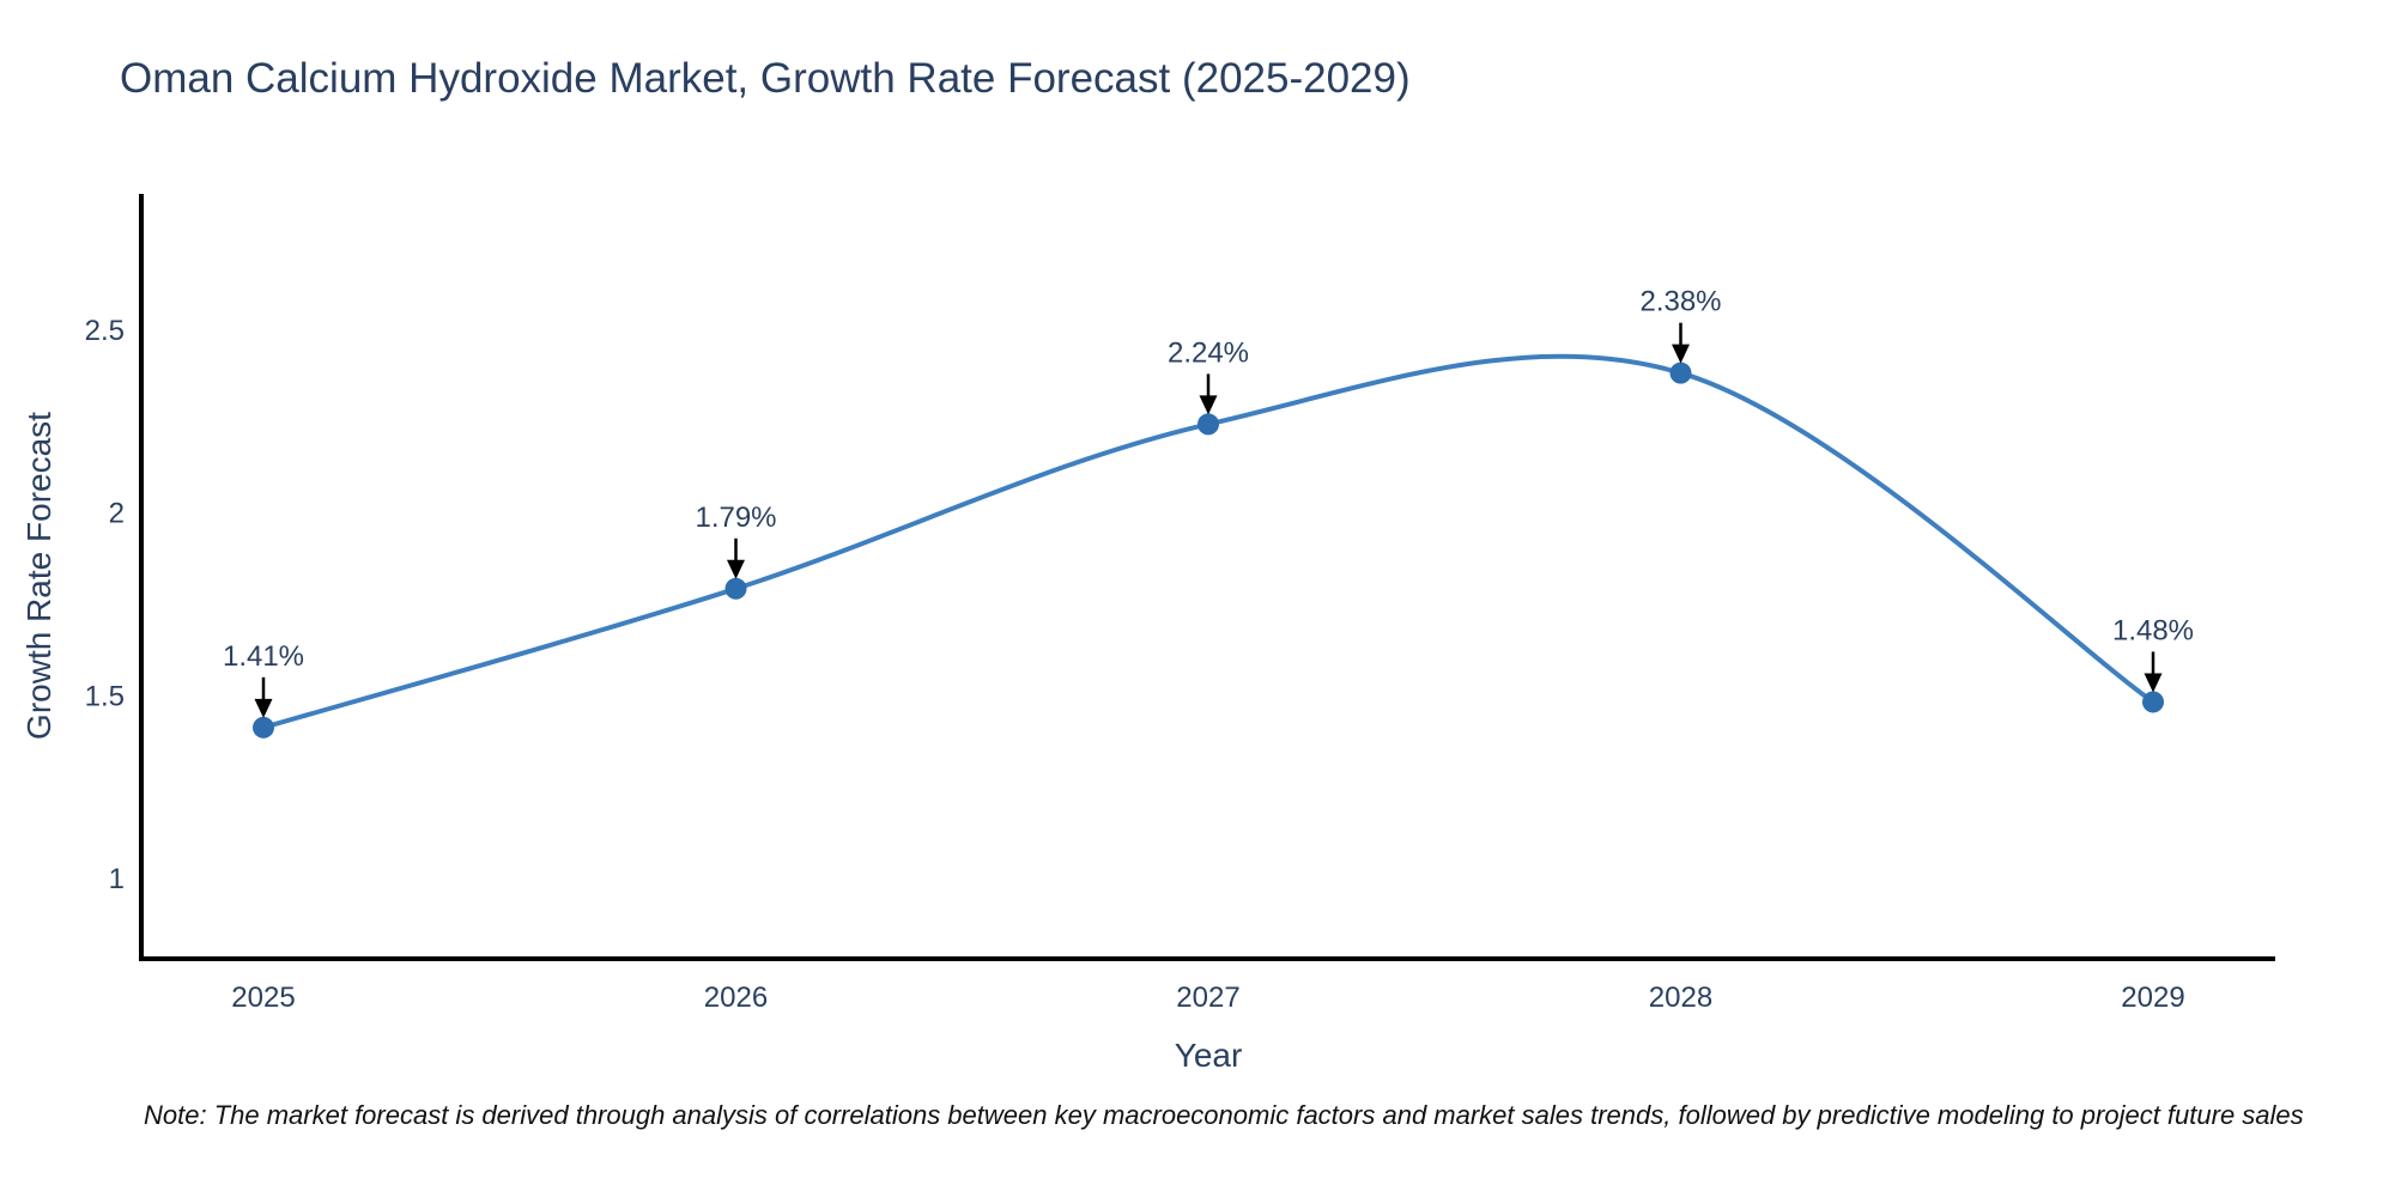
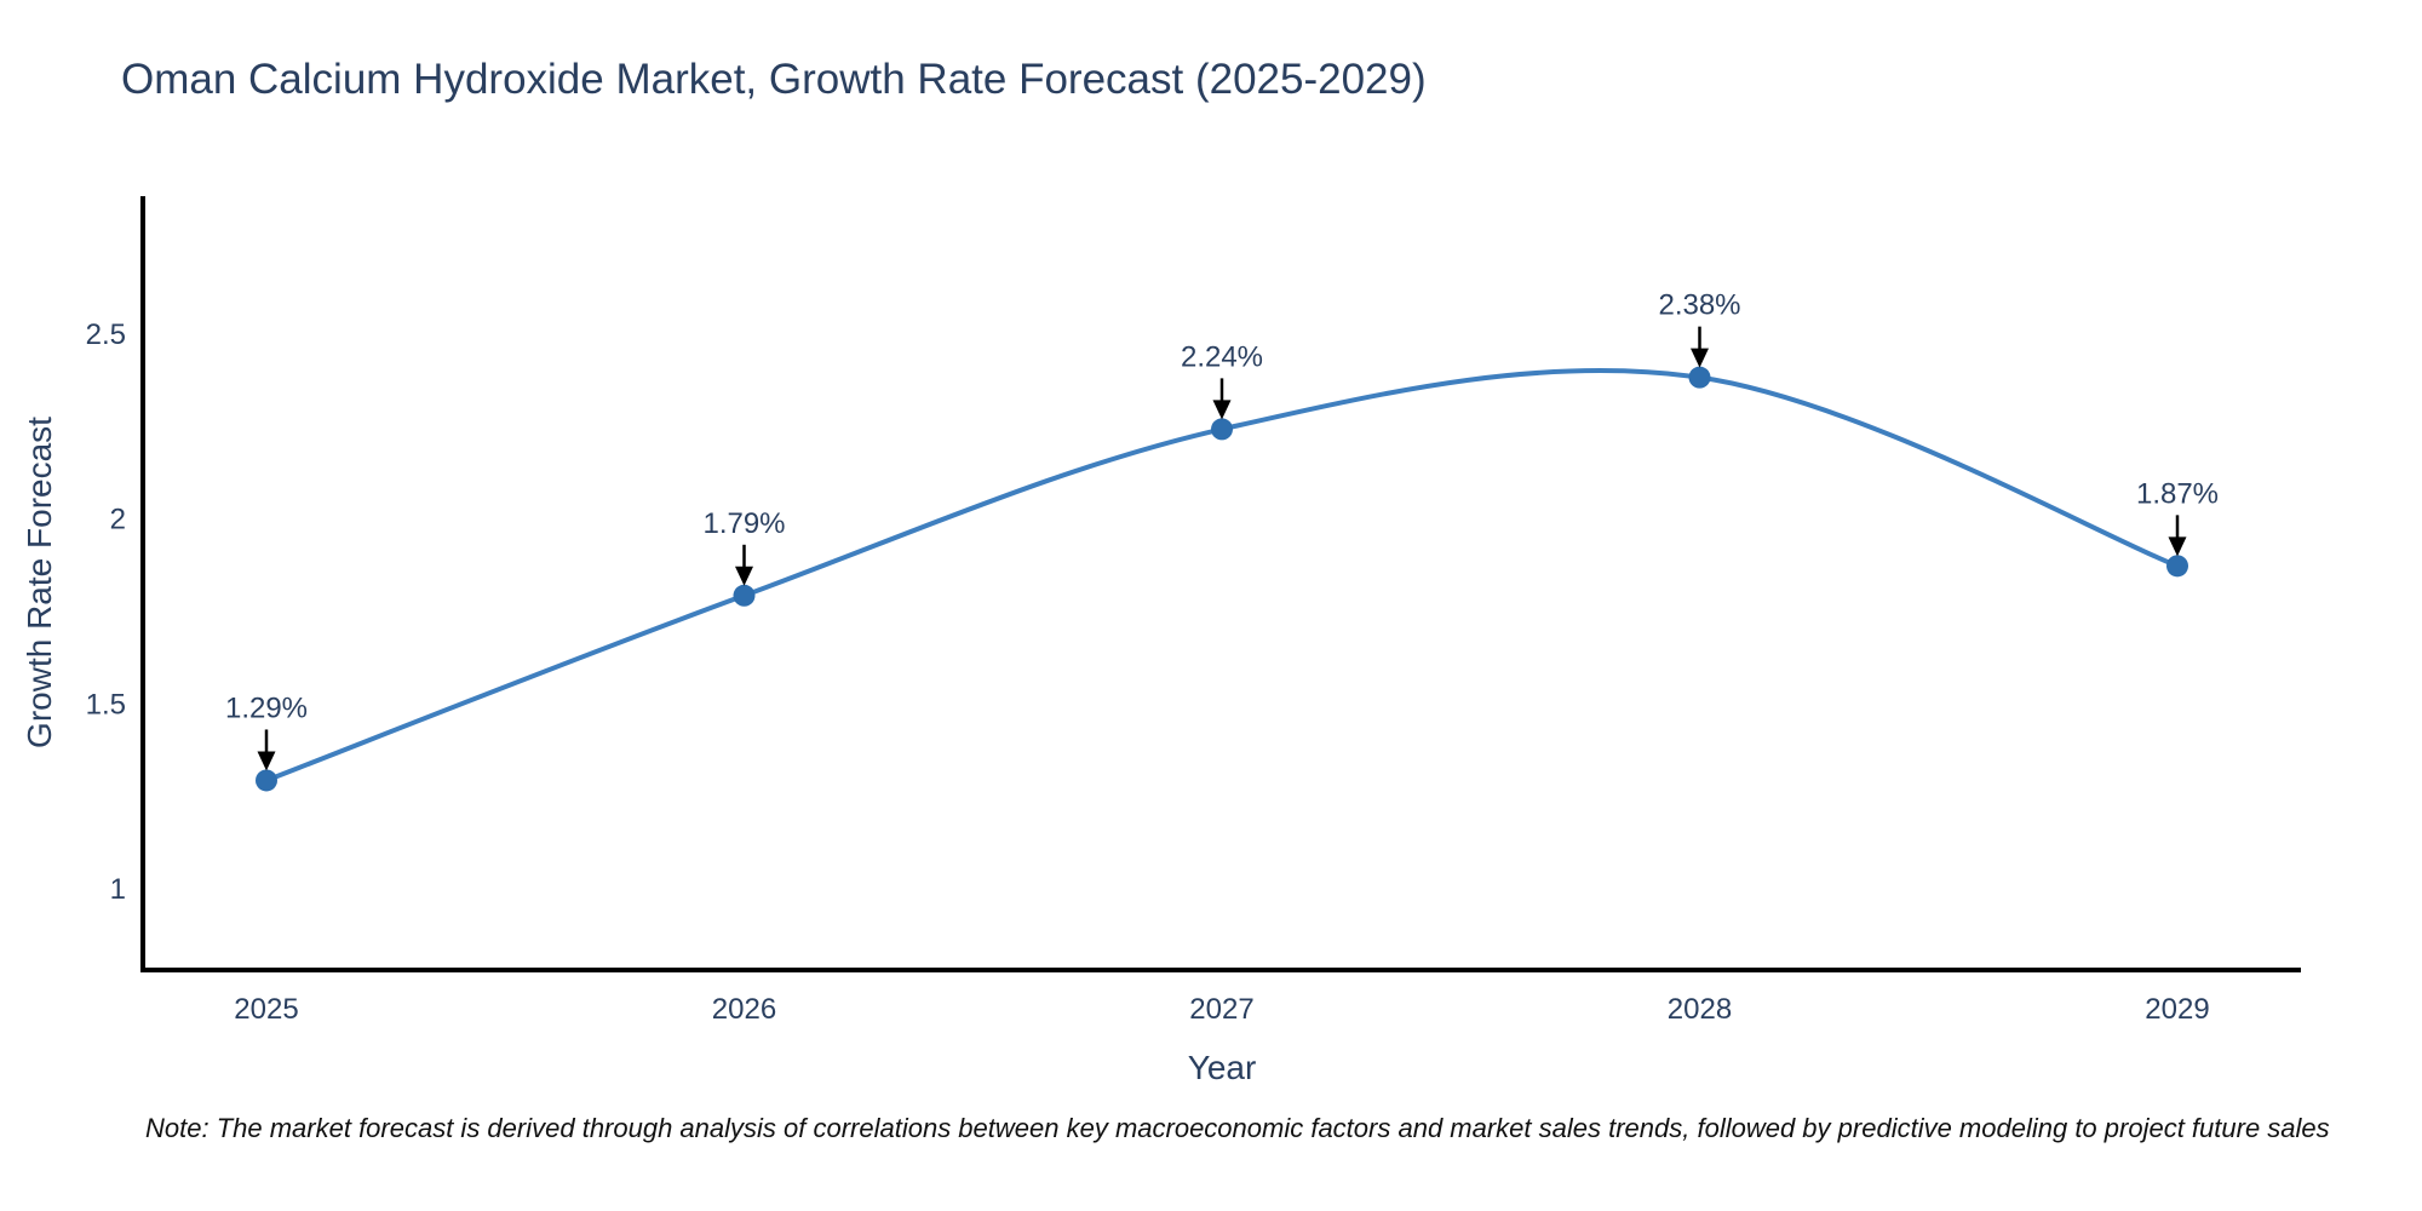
2025: 1.41% -> 1.29%
2029: 1.48% -> 1.87%
